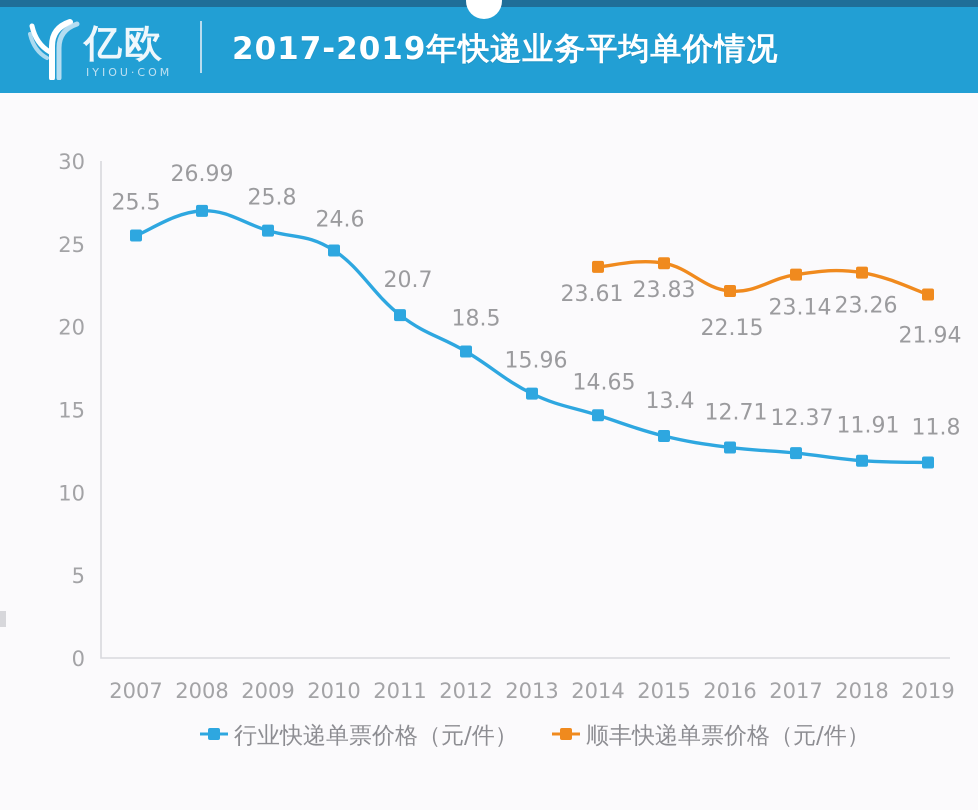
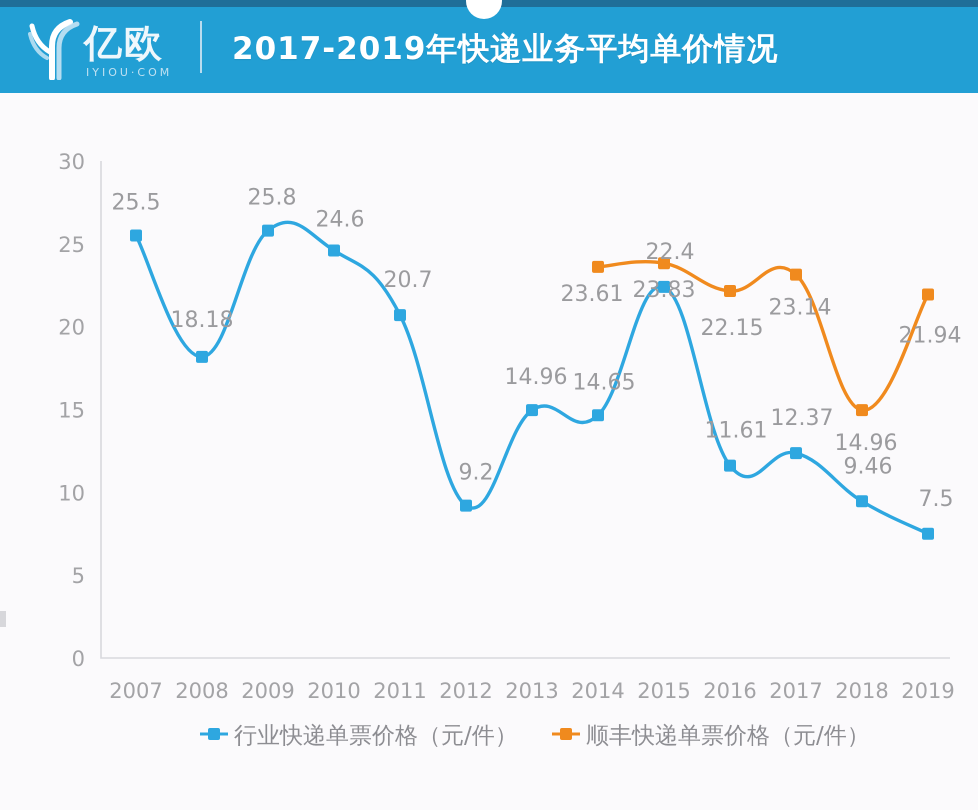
行业快递单票价格（元/件）/2008: 26.99 -> 18.18
行业快递单票价格（元/件）/2012: 18.5 -> 9.2
行业快递单票价格（元/件）/2013: 15.96 -> 14.96
行业快递单票价格（元/件）/2015: 13.4 -> 22.4
行业快递单票价格（元/件）/2016: 12.71 -> 11.61
行业快递单票价格（元/件）/2018: 11.91 -> 9.46
顺丰快递单票价格（元/件）/2018: 23.26 -> 14.96
行业快递单票价格（元/件）/2019: 11.8 -> 7.5
